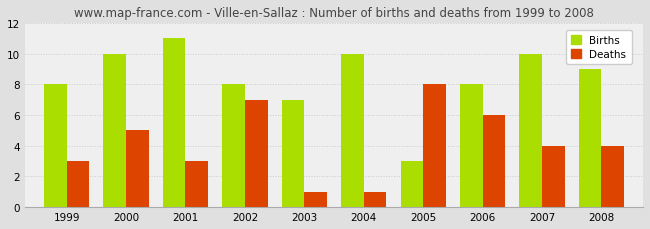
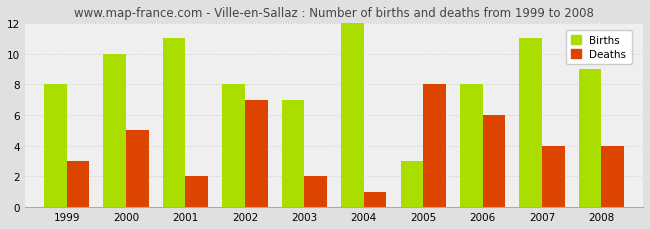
Deaths/2001: 3 -> 2
Deaths/2003: 1 -> 2
Births/2004: 10 -> 12
Births/2007: 10 -> 11
